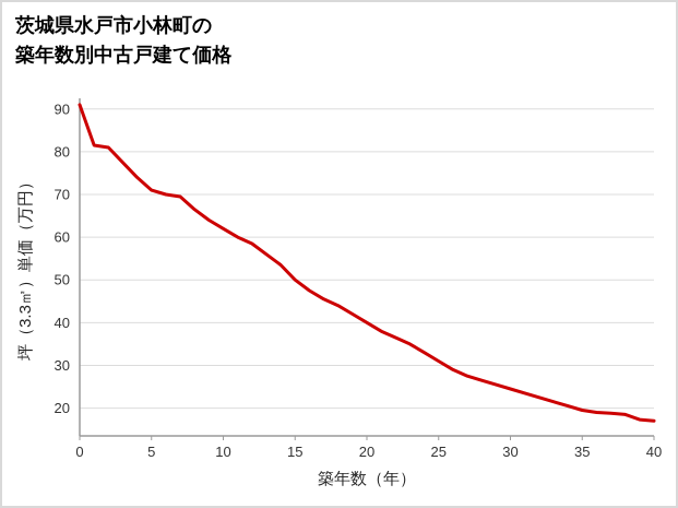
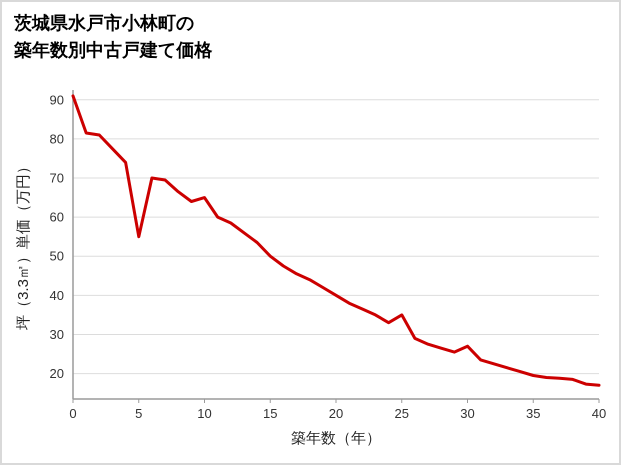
5: 71 -> 55
10: 62 -> 65
25: 31 -> 35
30: 24 -> 27
